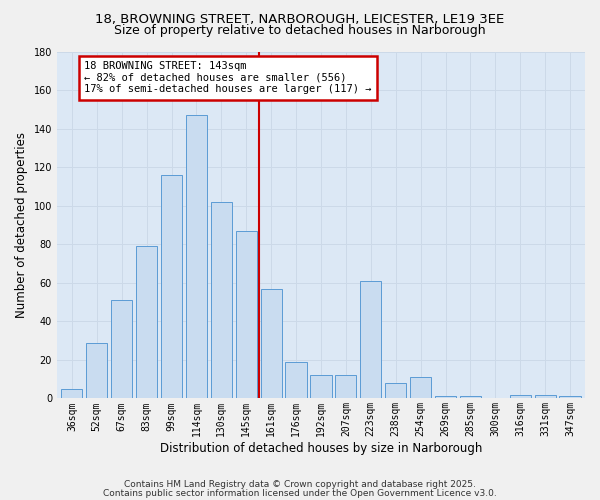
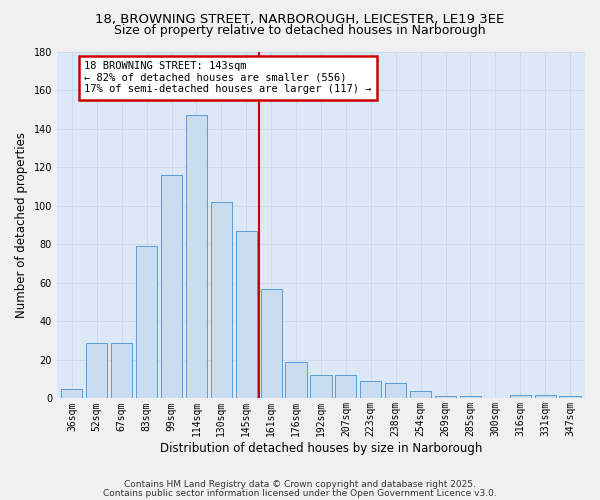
67sqm: 51 -> 29
223sqm: 61 -> 9
254sqm: 11 -> 4
